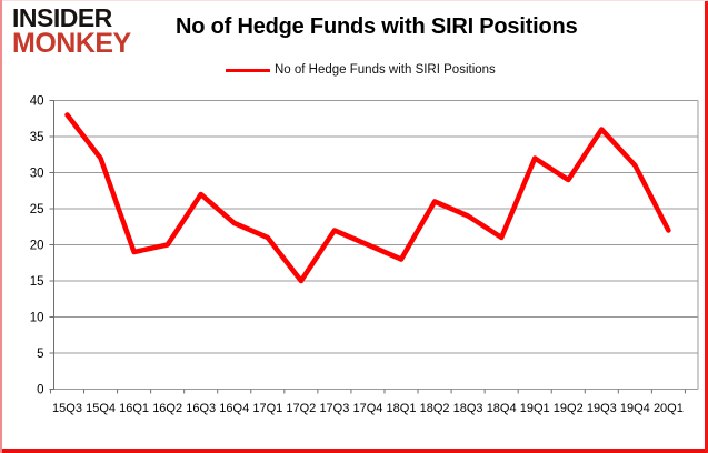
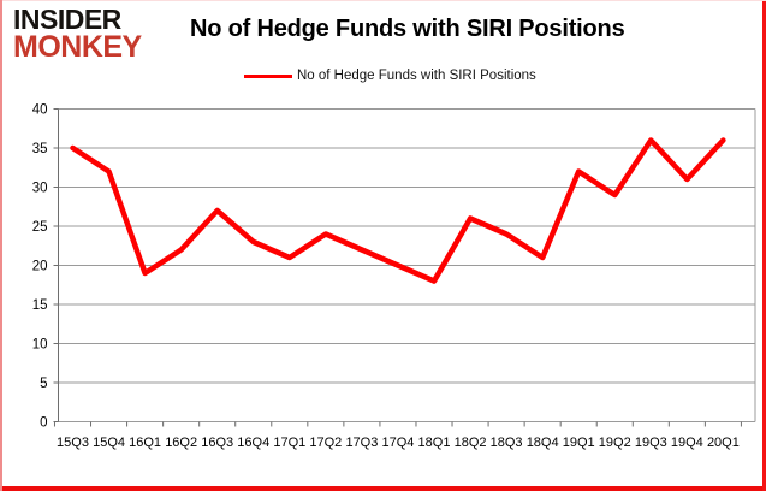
15Q3: 38 -> 35
16Q2: 20 -> 22
17Q2: 15 -> 24
20Q1: 22 -> 36
